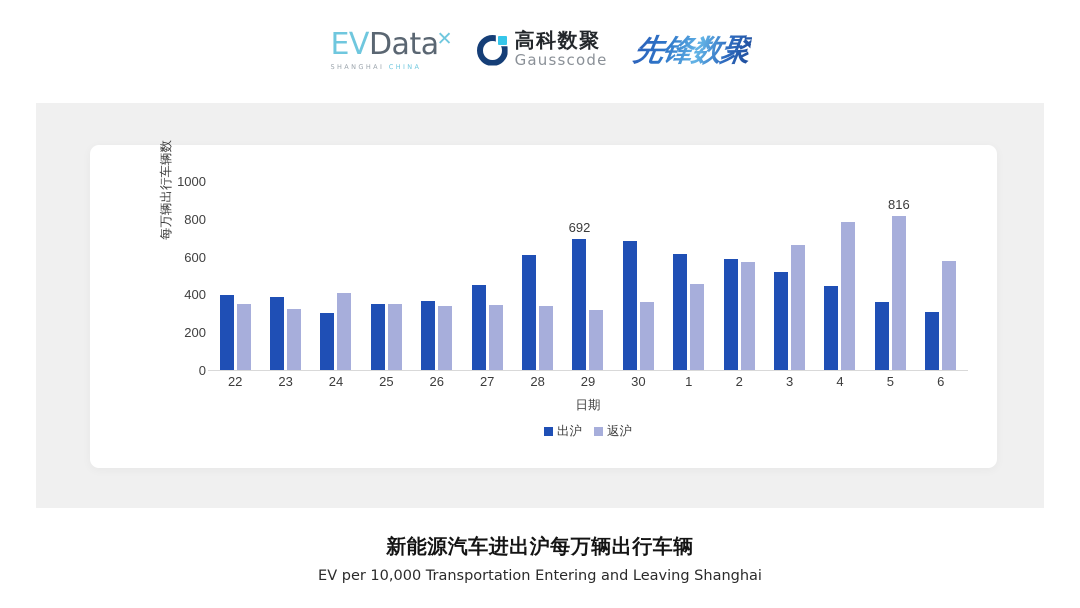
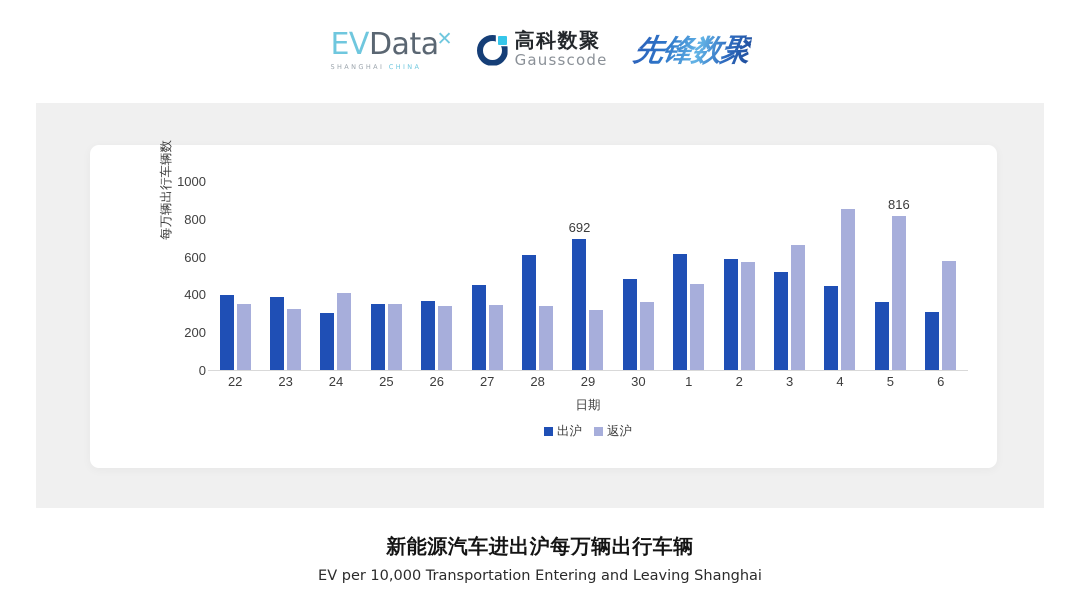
出沪/30: 680 -> 480
返沪/4: 780 -> 850
